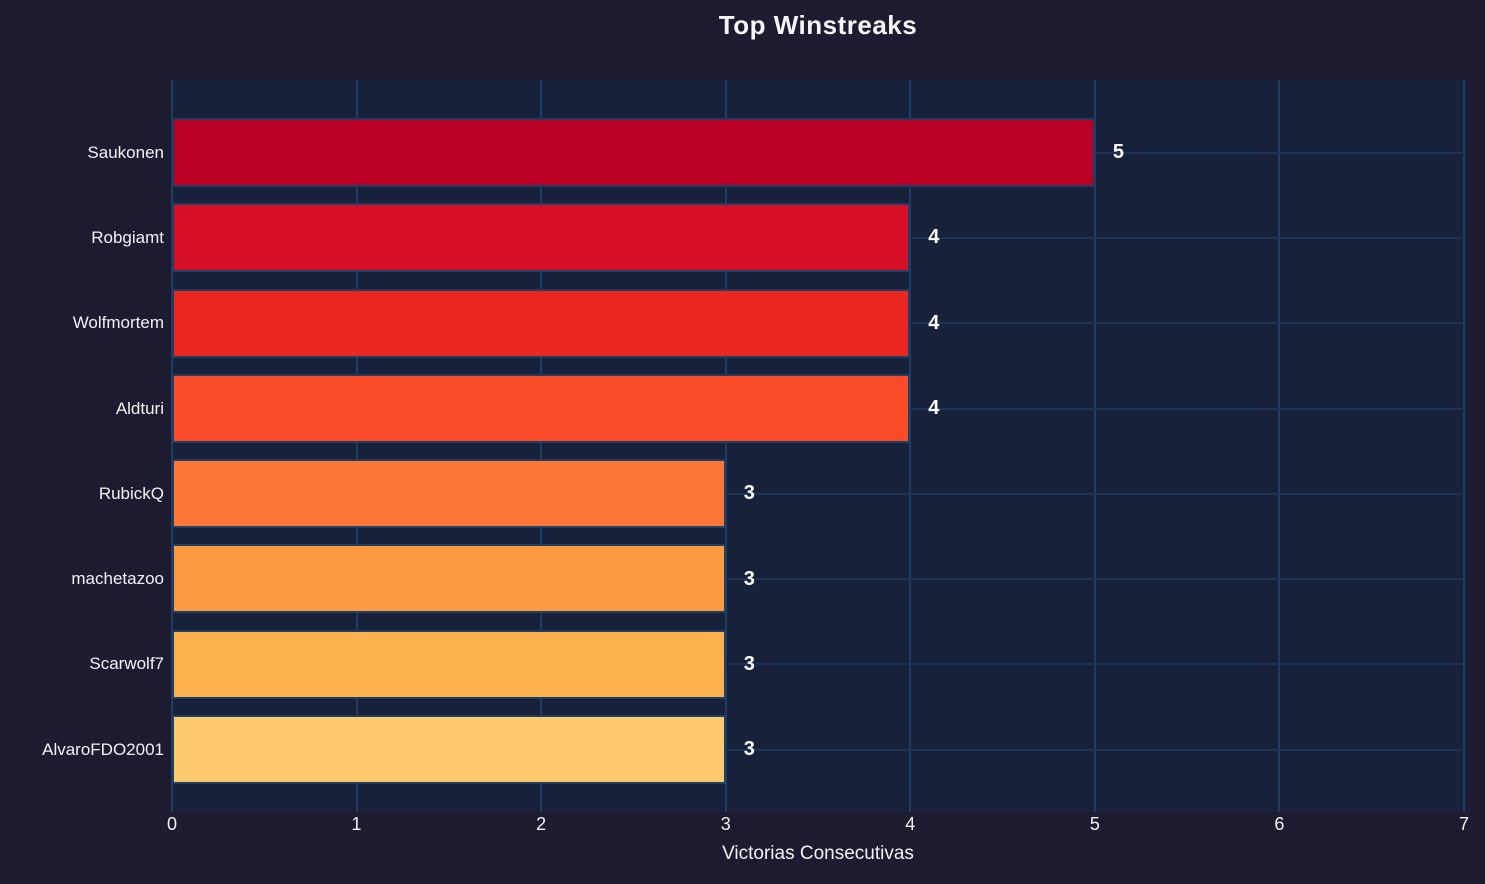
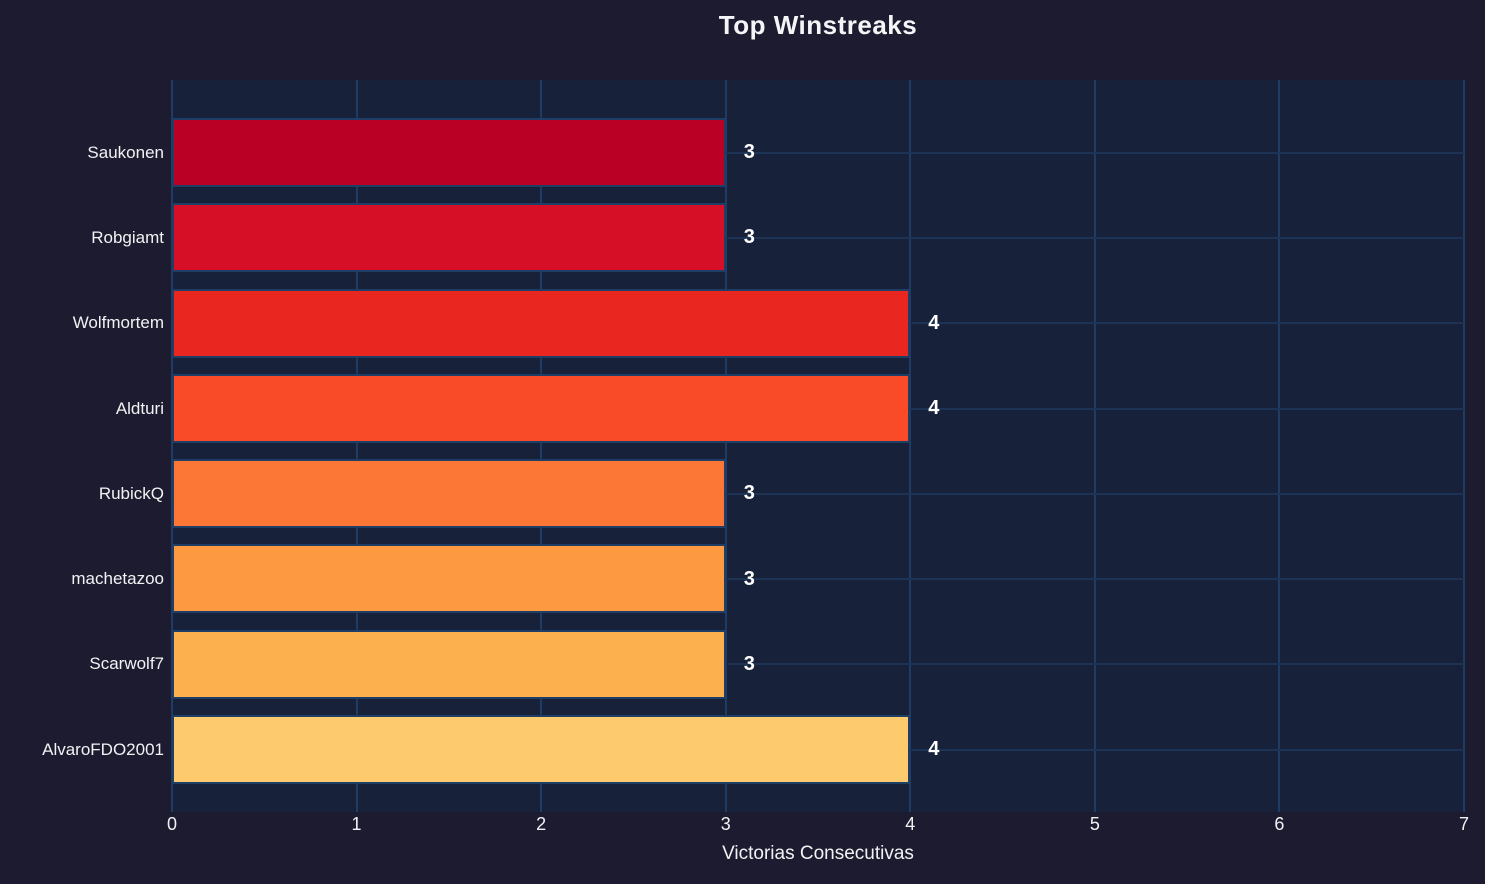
Saukonen: 5 -> 3
Robgiamt: 4 -> 3
AlvaroFDO2001: 3 -> 4
